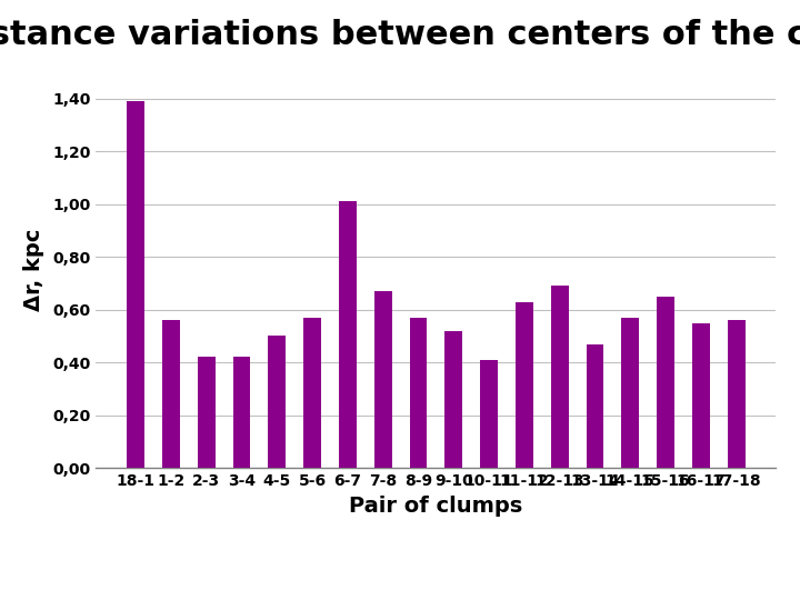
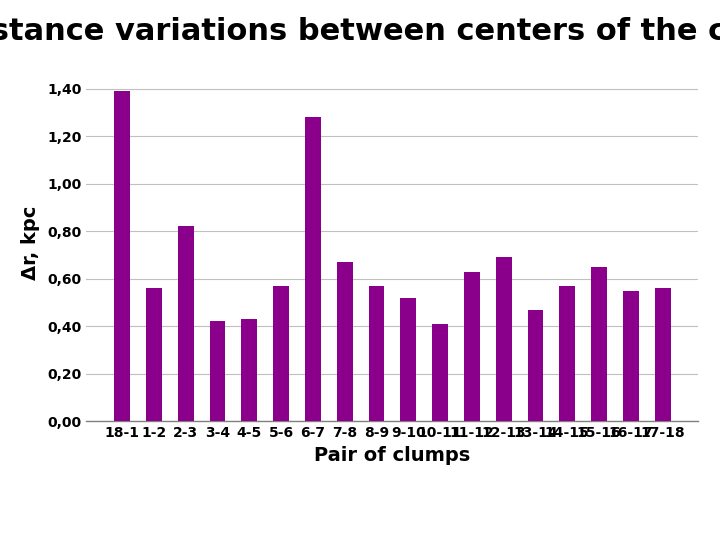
2-3: 0,42 -> 0,82
4-5: 0,50 -> 0,43
6-7: 1,01 -> 1,28
